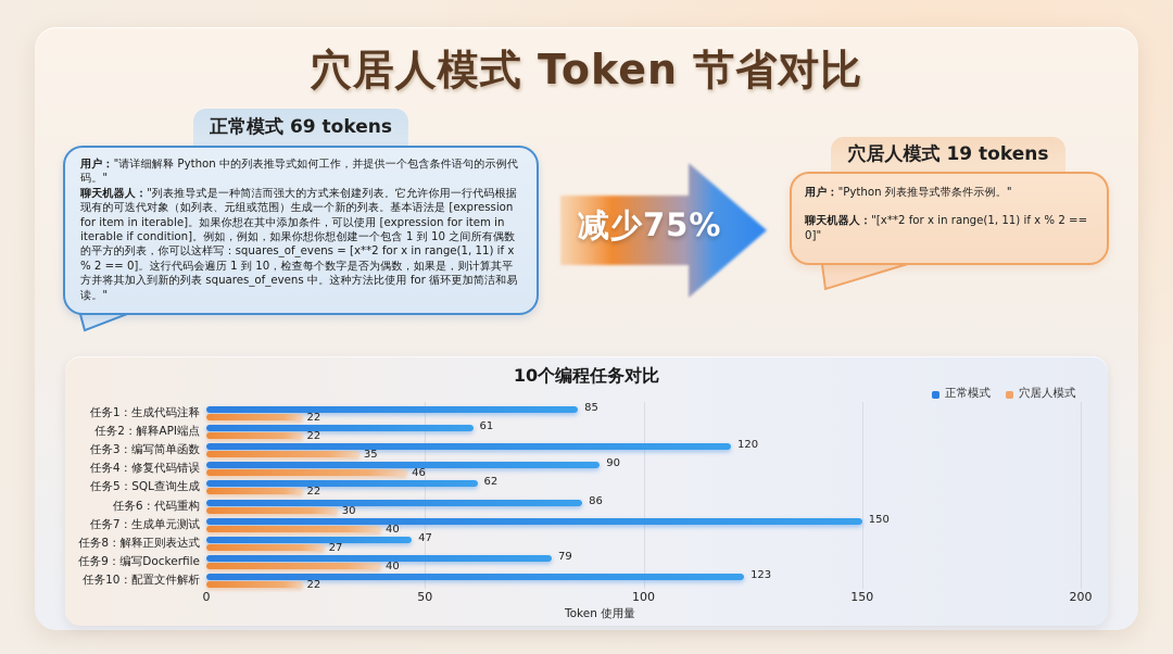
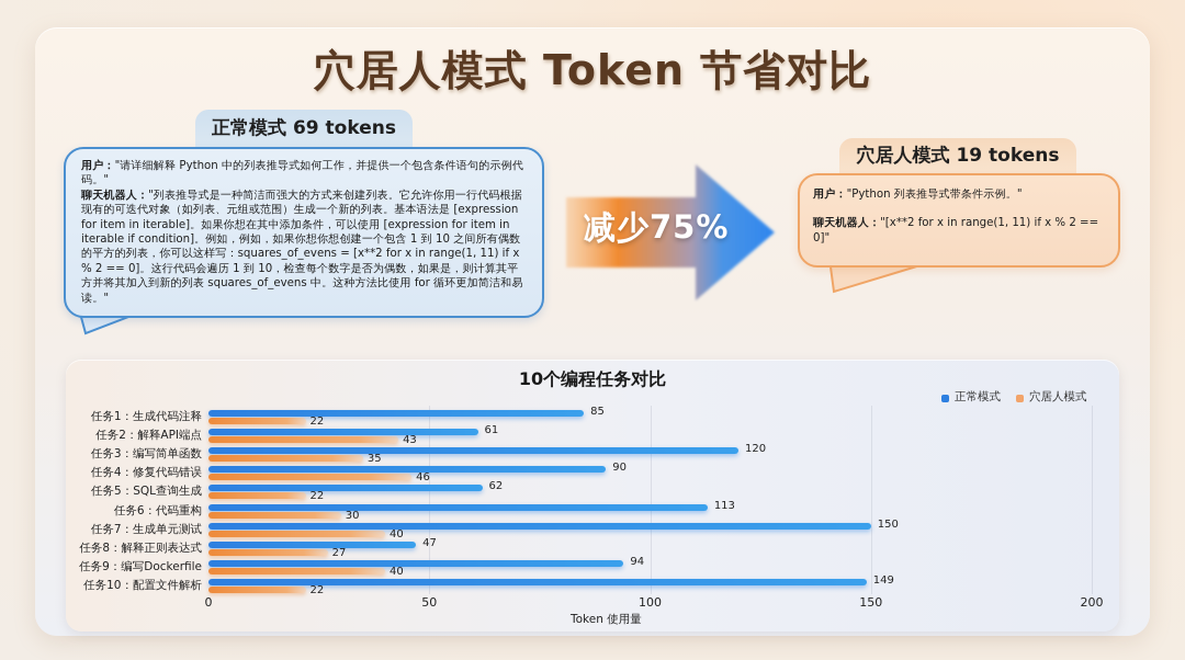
穴居人模式/任务2：解释API端点: 22 -> 43
正常模式/任务6：代码重构: 86 -> 113
正常模式/任务9：编写Dockerfile: 79 -> 94
正常模式/任务10：配置文件解析: 123 -> 149
